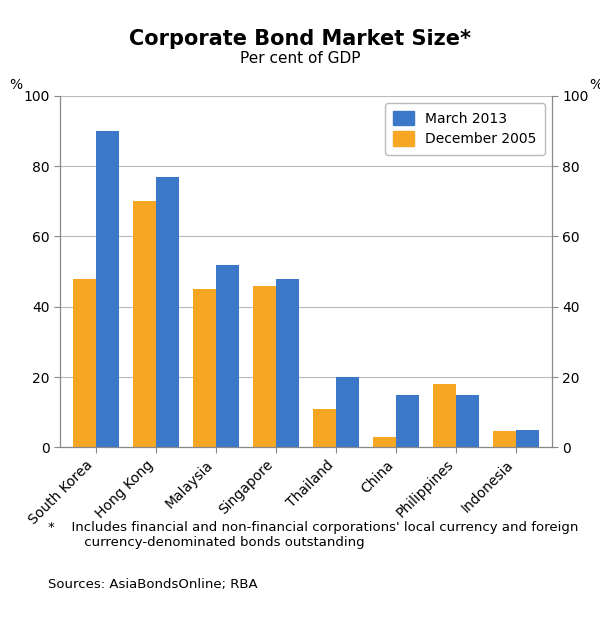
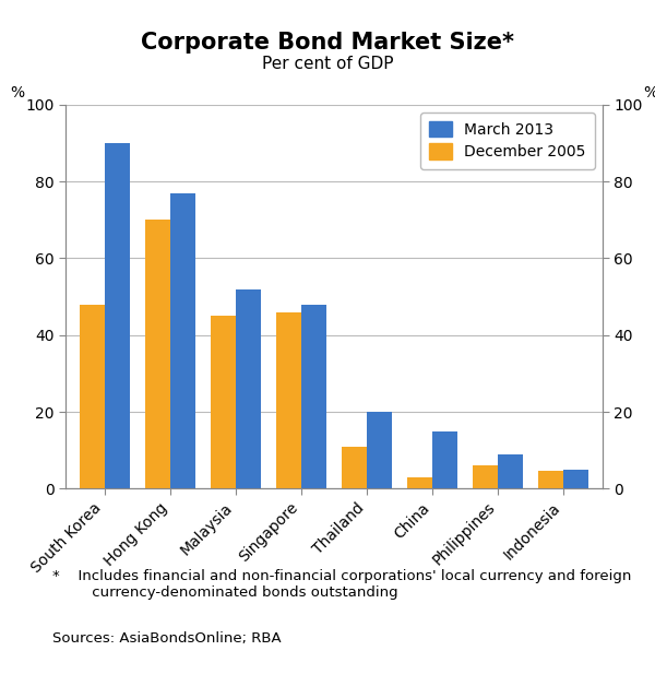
December 2005/Philippines: 18.0 -> 6.0
March 2013/Philippines: 15 -> 9
